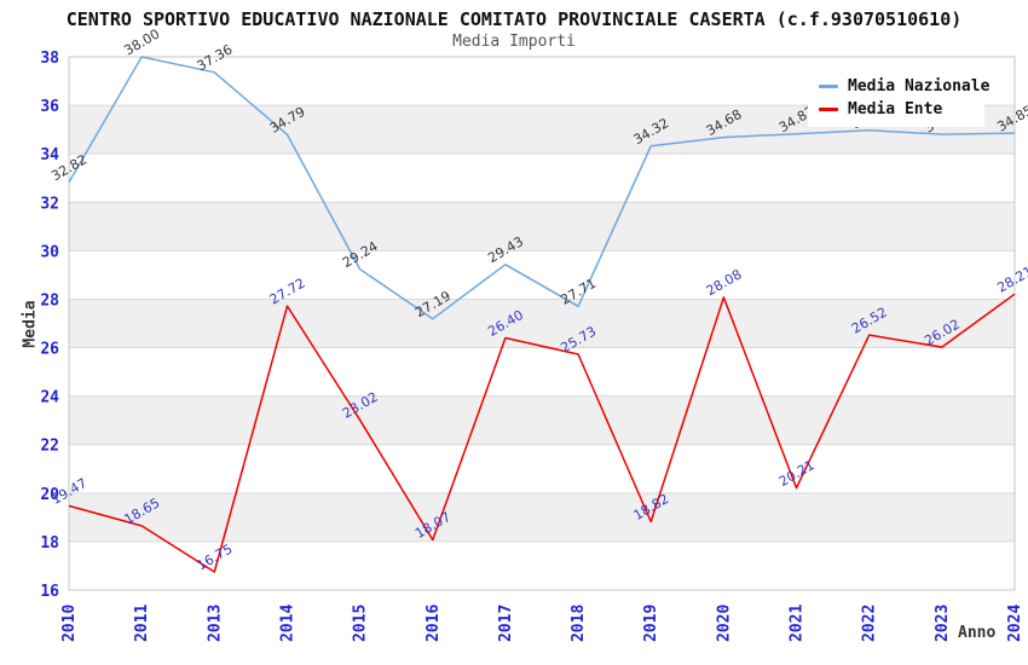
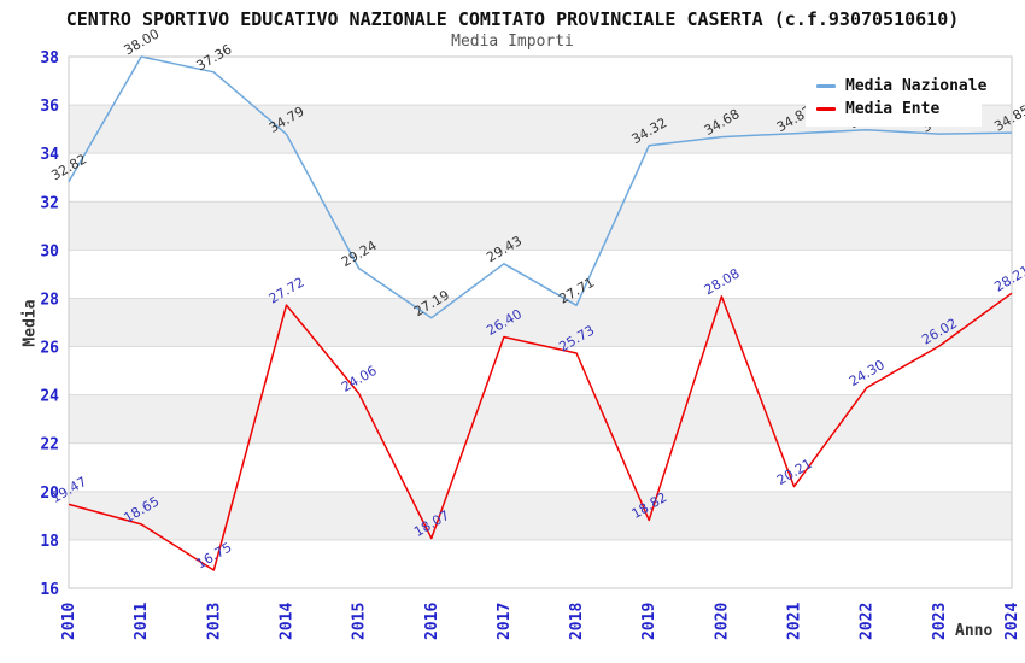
Media Ente/2015: 23.02 -> 24.06
Media Ente/2022: 26.52 -> 24.30
